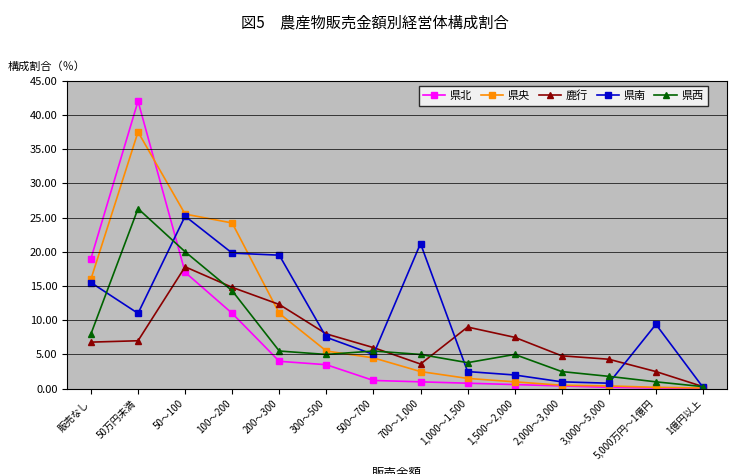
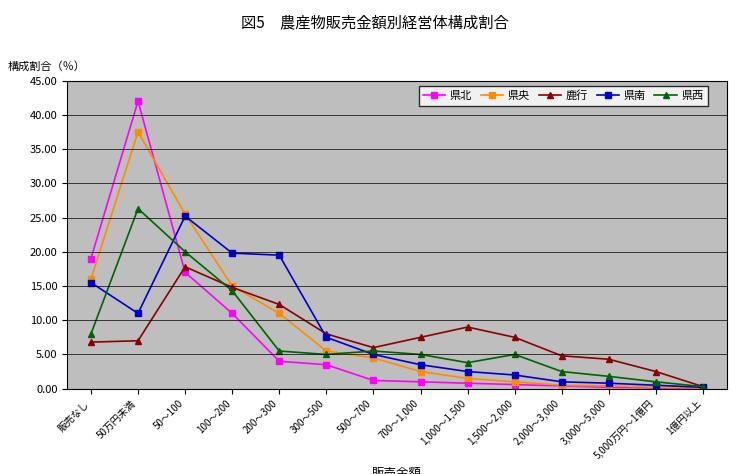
県央/100～200: 24.2 -> 15.0
鹿行/700～1,000: 3.6 -> 7.5
県南/700～1,000: 21.2 -> 3.5
県南/5,000万円～1億円: 9.4 -> 0.5
